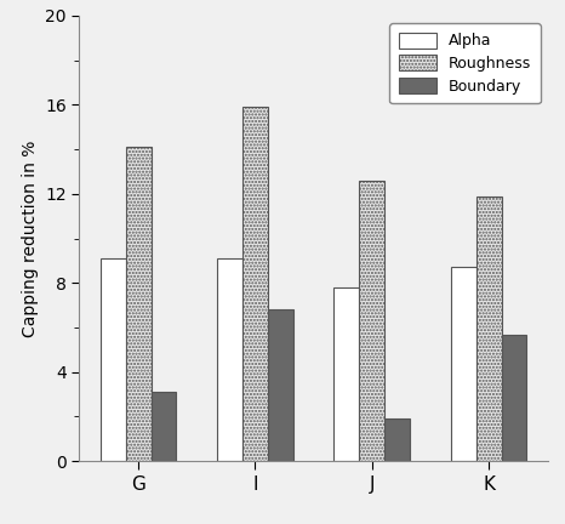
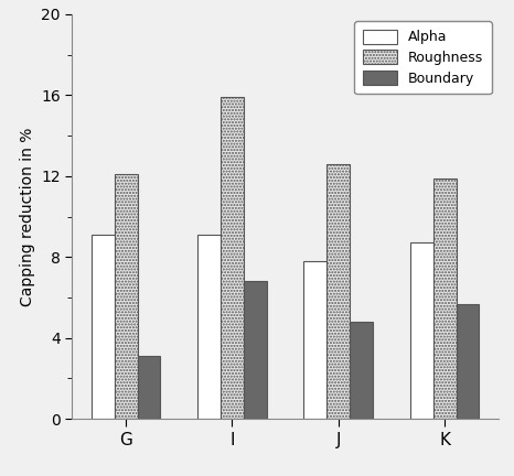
Roughness/G: 14.1 -> 12.1
Boundary/J: 1.9 -> 4.8
